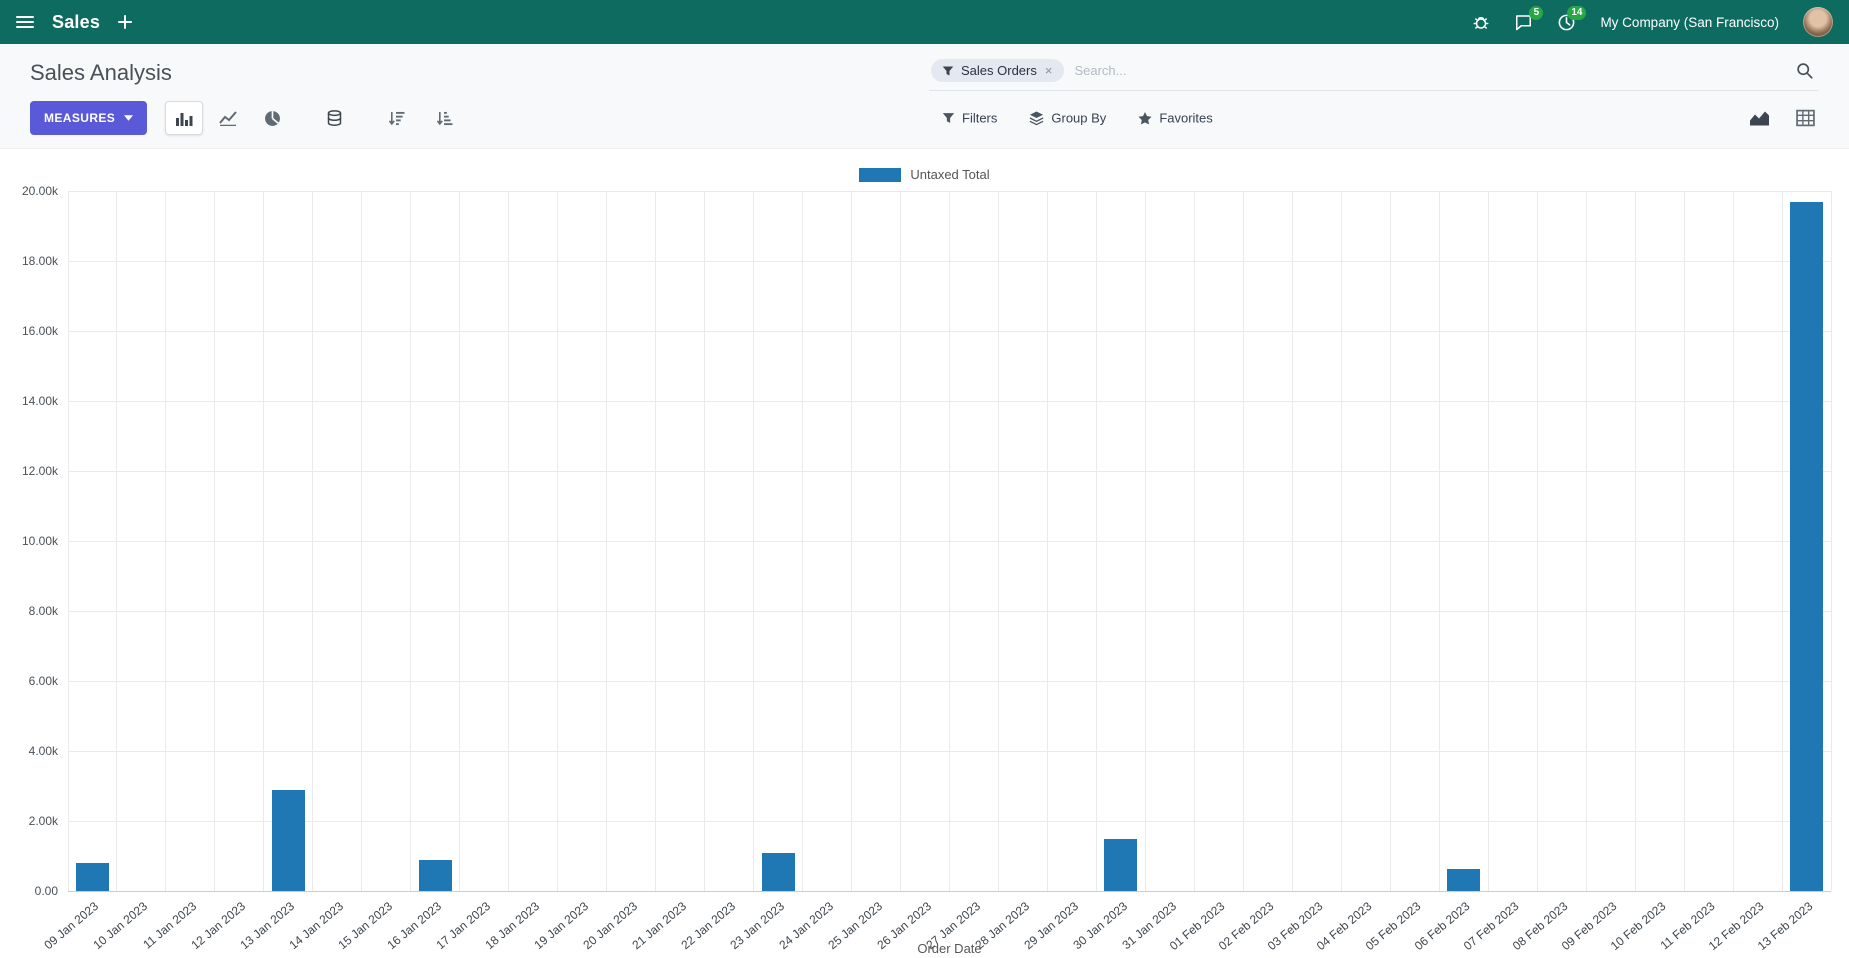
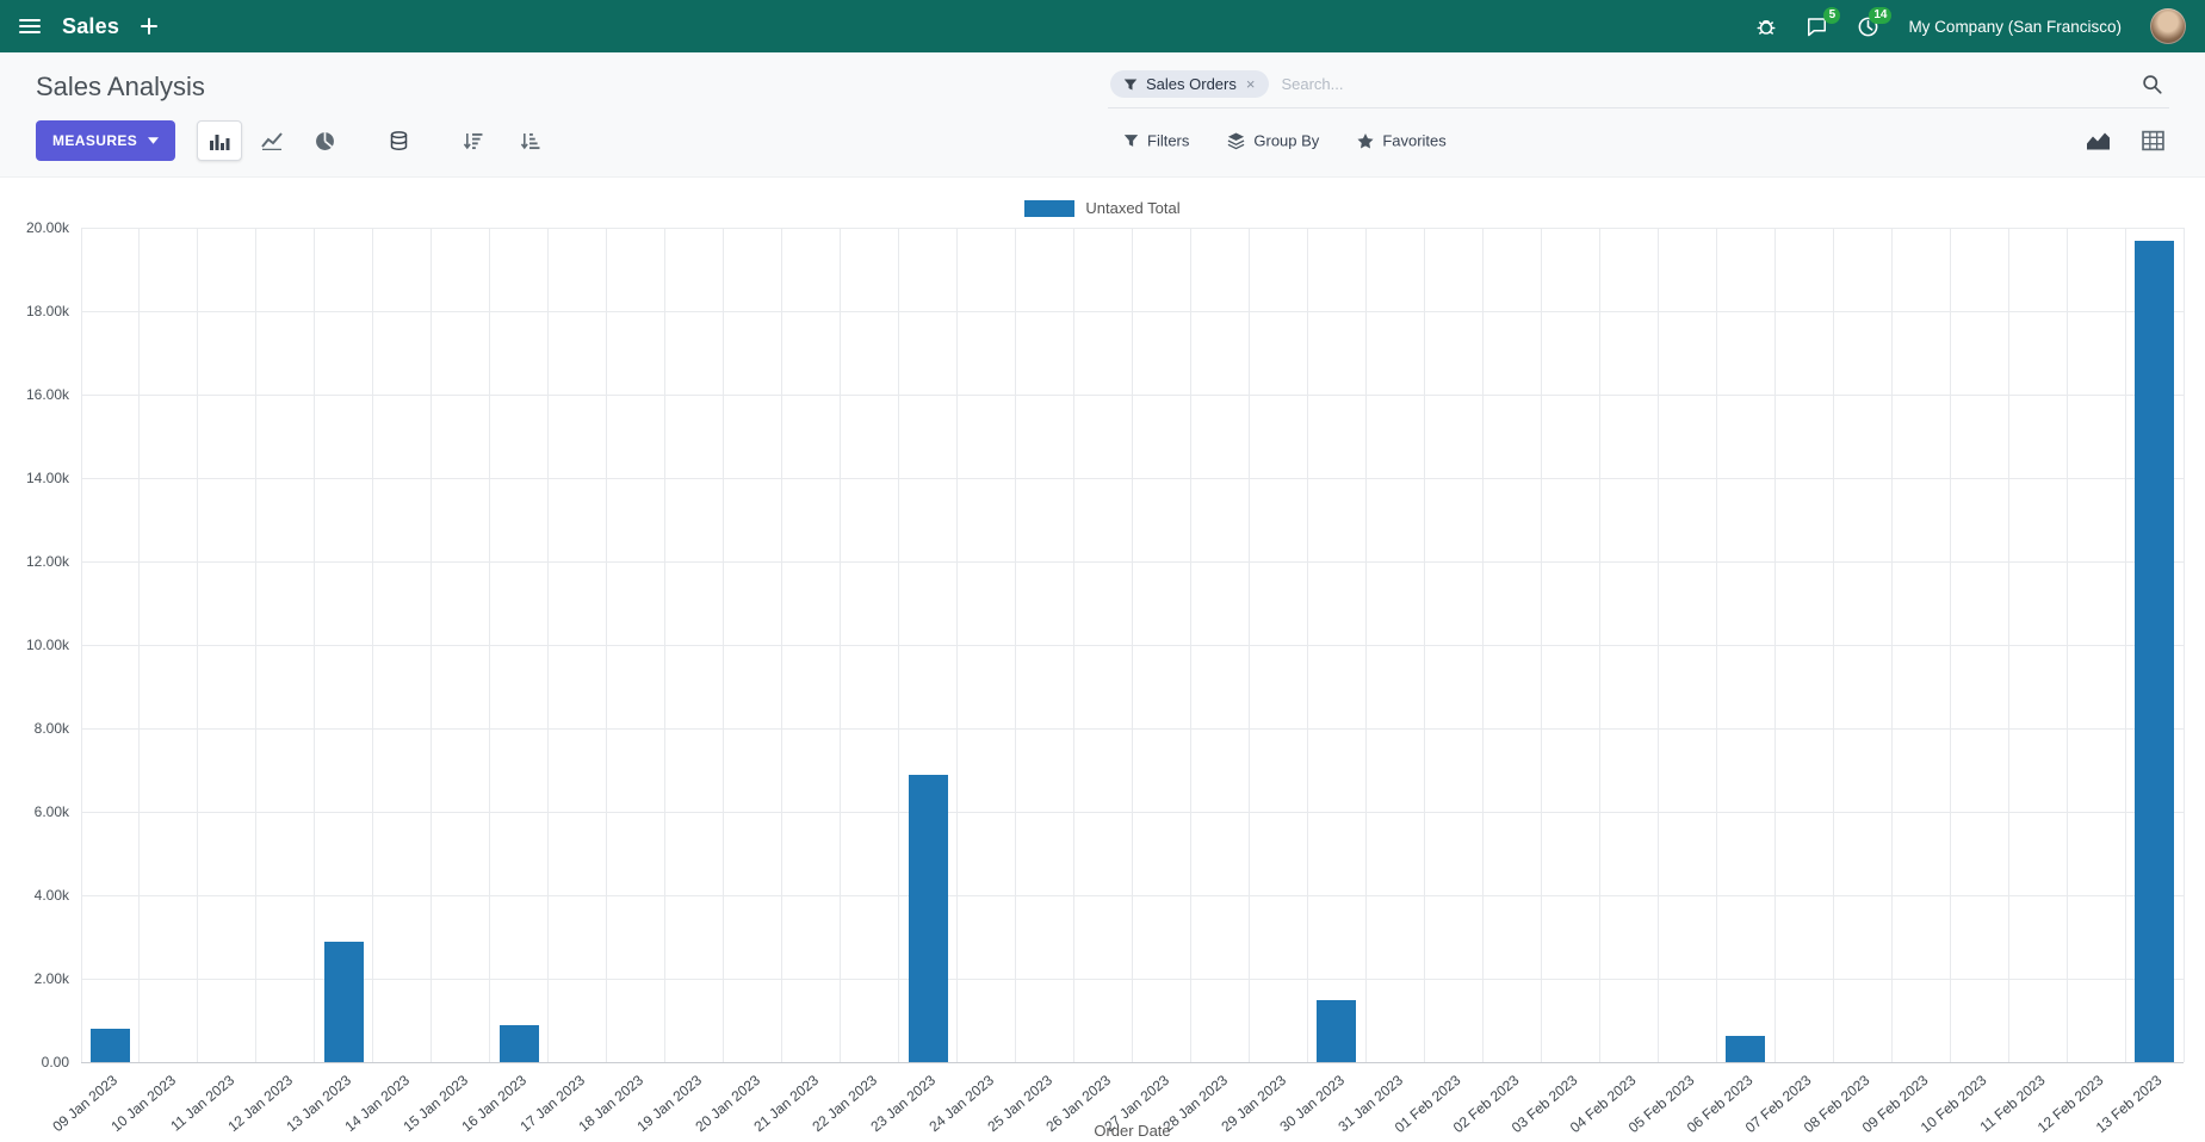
23 Jan 2023: 1.1k -> 6.9k
